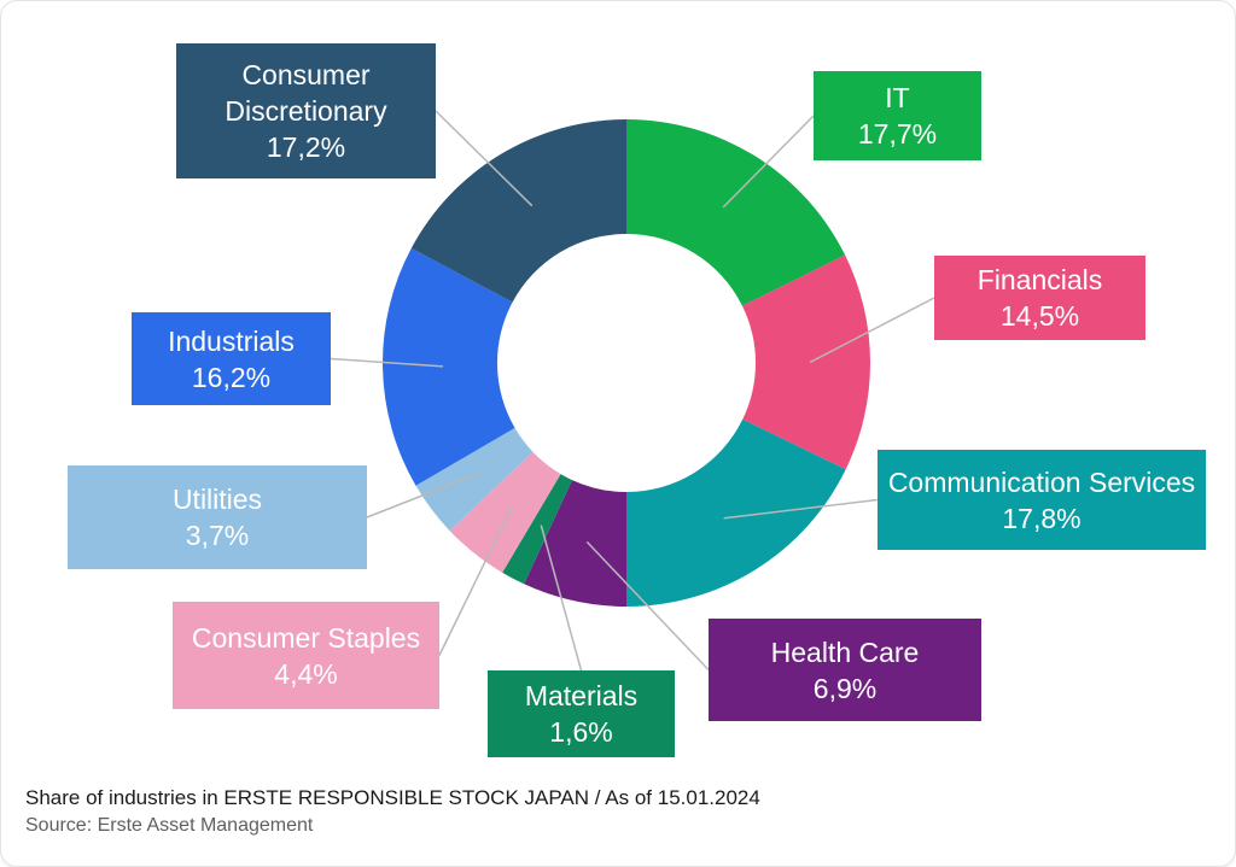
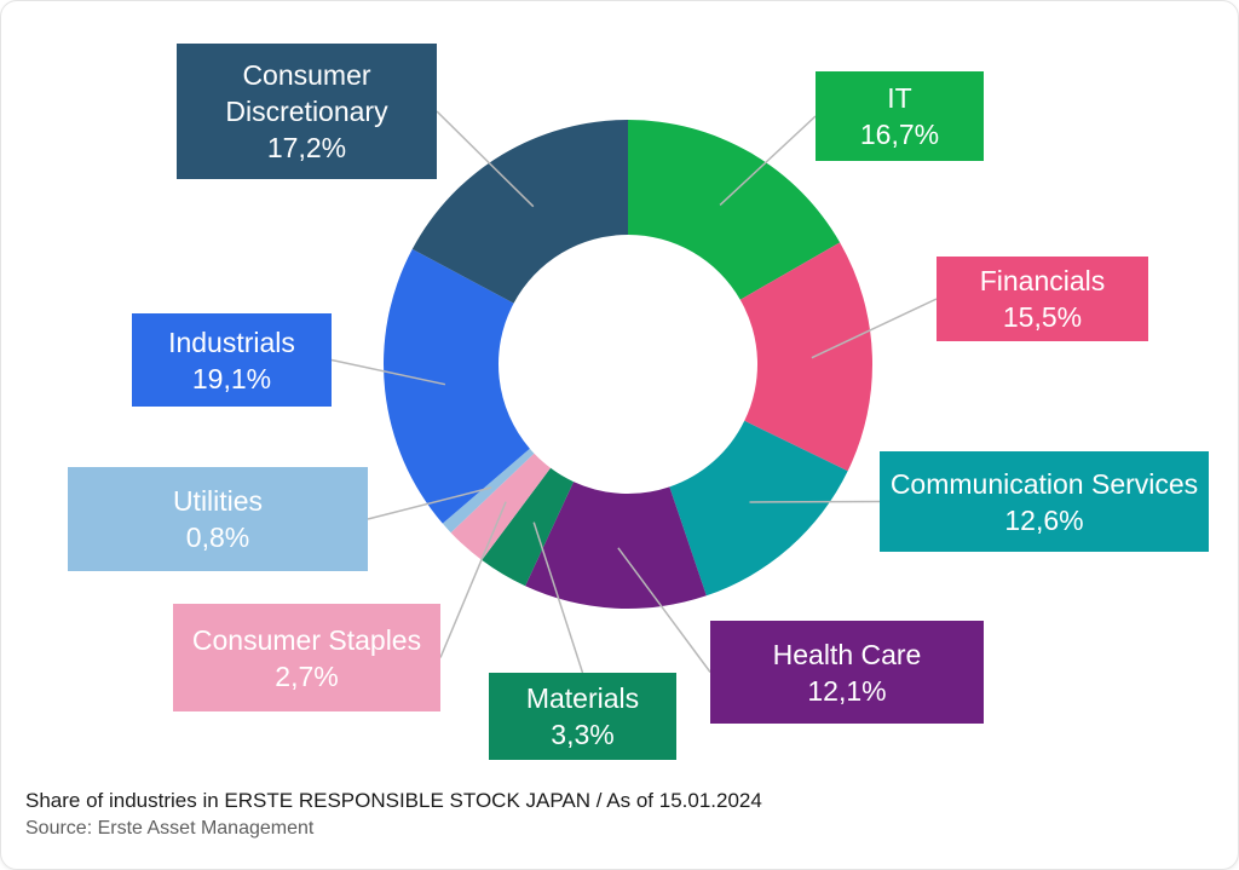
IT: 17,7% -> 16,7%
Financials: 14,5% -> 15,5%
Communication Services: 17,8% -> 12,6%
Health Care: 6,9% -> 12,1%
Materials: 1,6% -> 3,3%
Consumer Staples: 4,4% -> 2,7%
Utilities: 3,7% -> 0,8%
Industrials: 16,2% -> 19,1%
